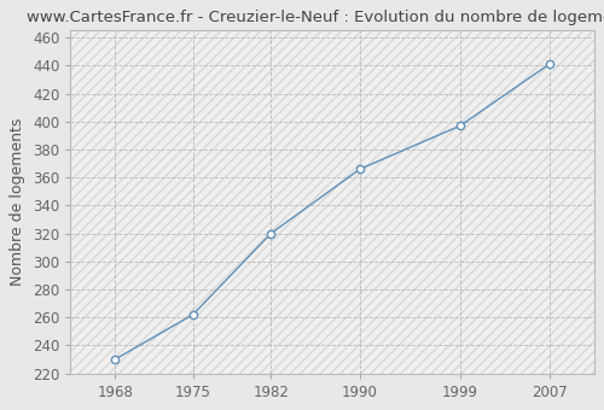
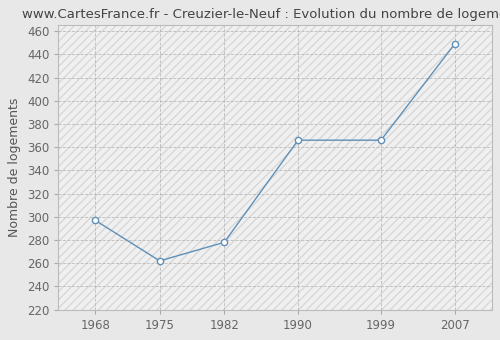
1968: 230 -> 297
1982: 320 -> 278
1999: 397 -> 366
2007: 441 -> 449
